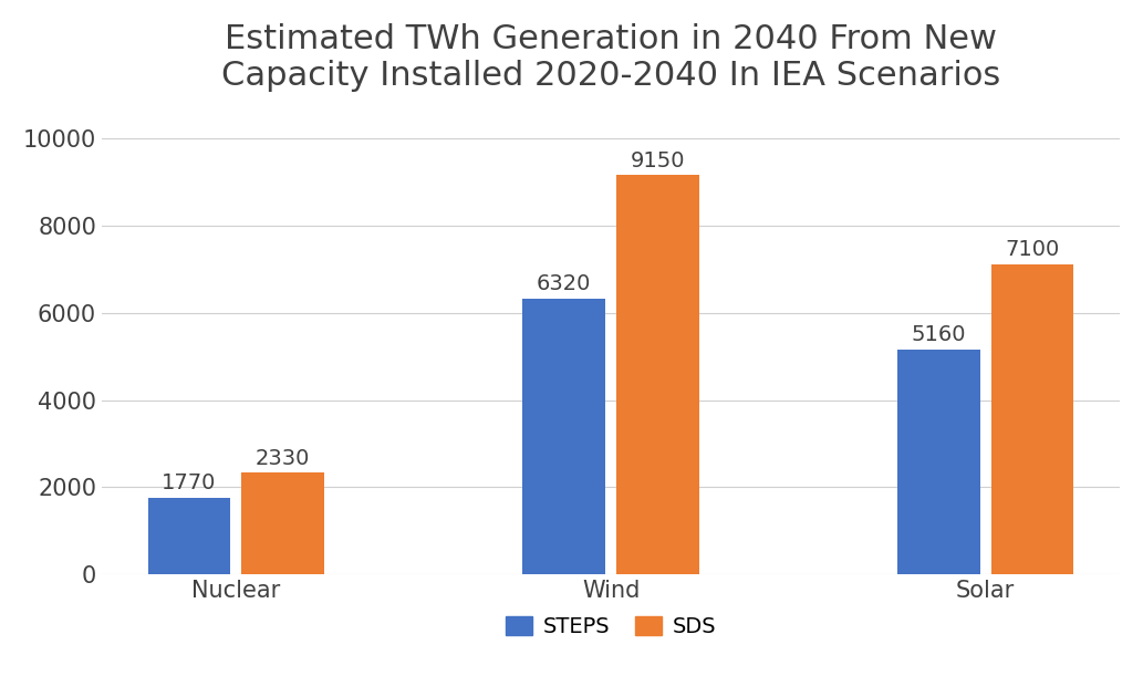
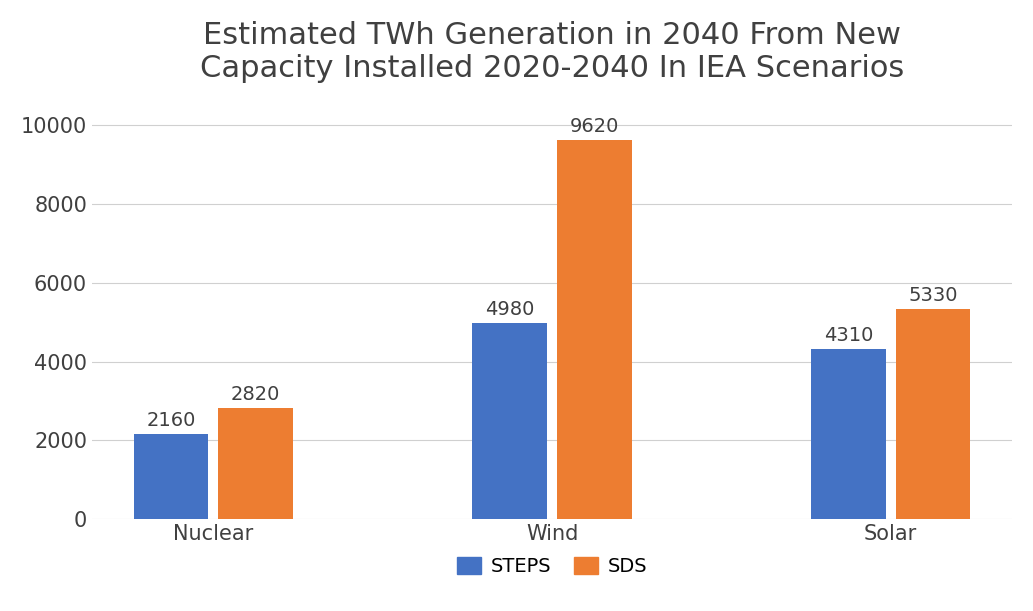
STEPS/Nuclear: 1770 -> 2160
SDS/Nuclear: 2330 -> 2820
STEPS/Wind: 6320 -> 4980
SDS/Wind: 9150 -> 9620
STEPS/Solar: 5160 -> 4310
SDS/Solar: 7100 -> 5330
